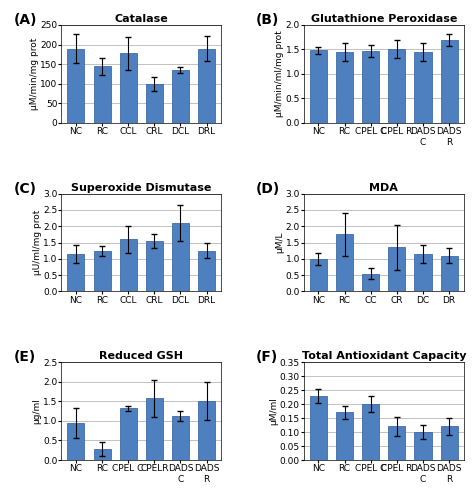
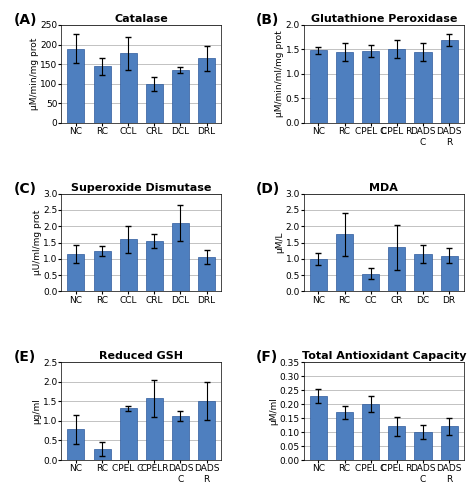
Catalase/DRL: 190 -> 165
Superoxide Dismutase/DRL: 1.25 -> 1.05
Reduced GSH/NC: 0.95 -> 0.78
